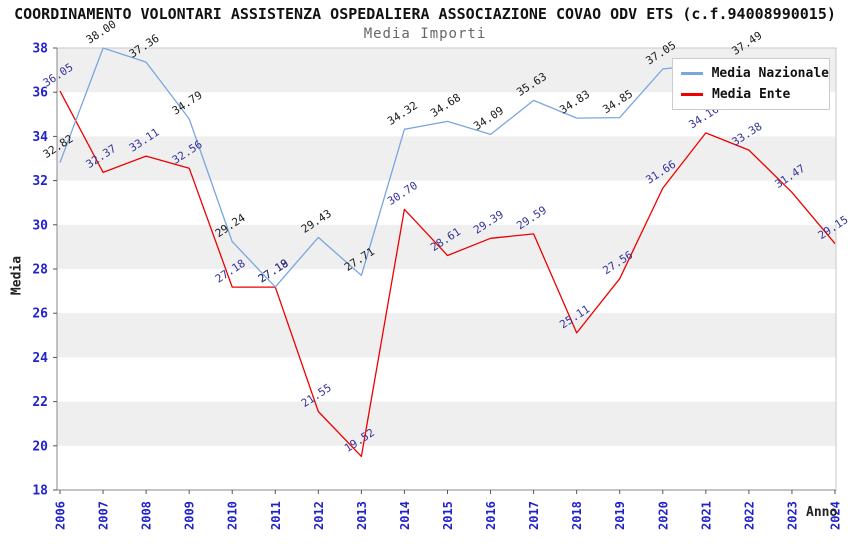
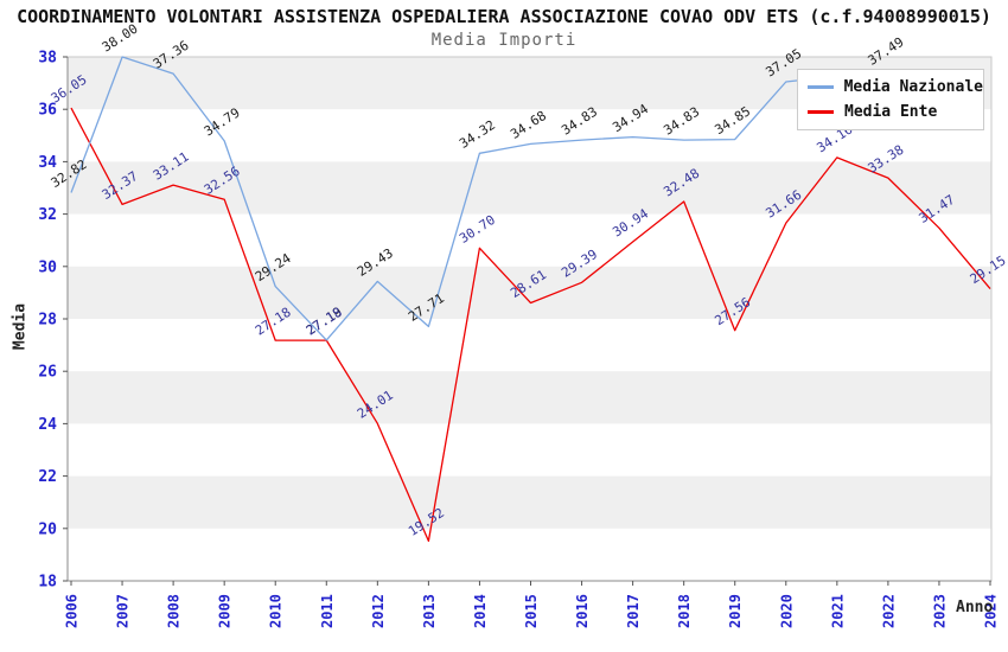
Media Ente/2012: 21.55 -> 24.01
Media Nazionale/2016: 34.09 -> 34.83
Media Nazionale/2017: 35.63 -> 34.94
Media Ente/2017: 29.59 -> 30.94
Media Ente/2018: 25.11 -> 32.48
